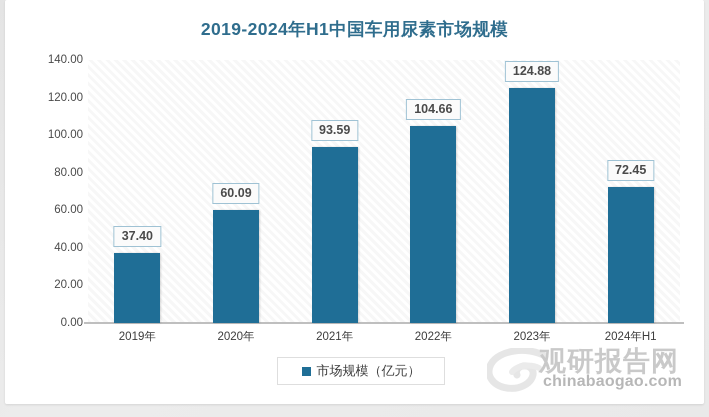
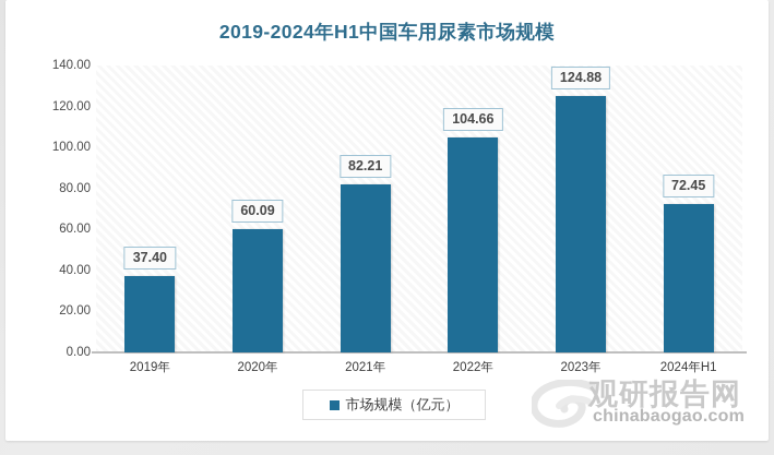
2021年: 93.59 -> 82.21
